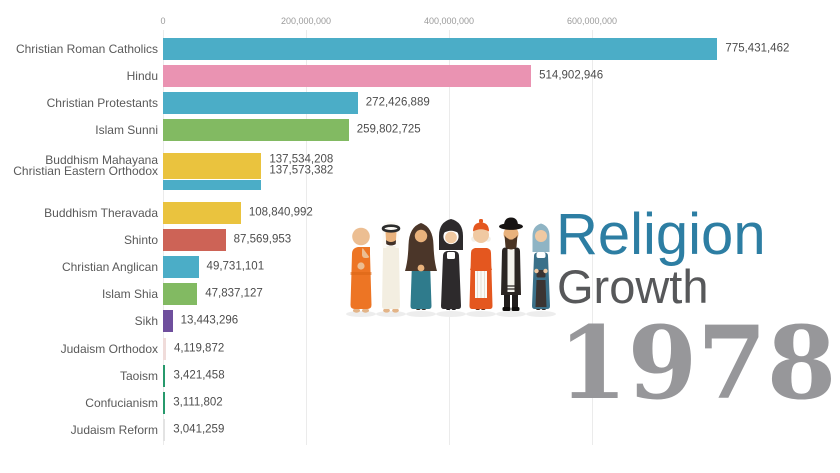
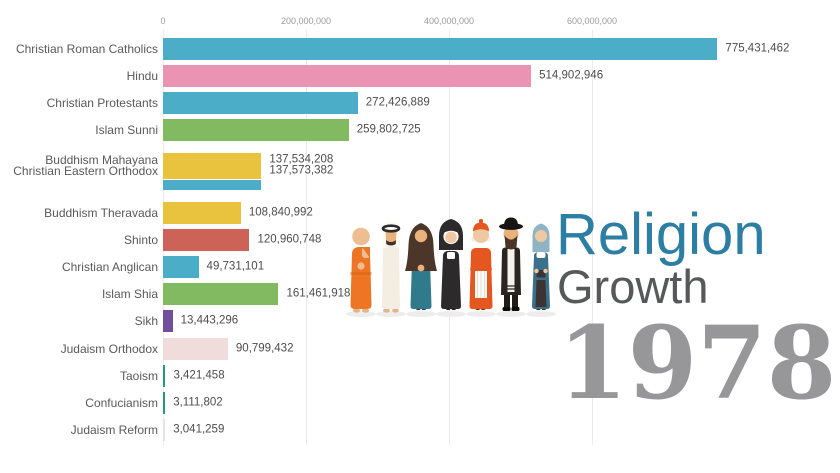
Shinto: 87,569,953 -> 120,960,748
Islam Shia: 47,837,127 -> 161,461,918
Judaism Orthodox: 4,119,872 -> 90,799,432
